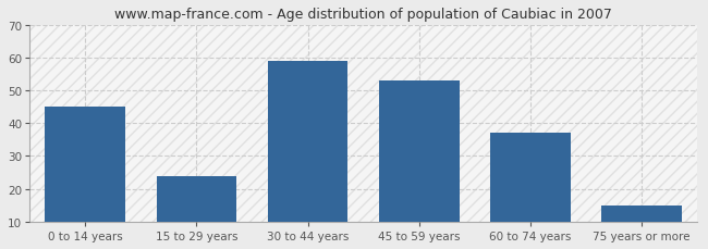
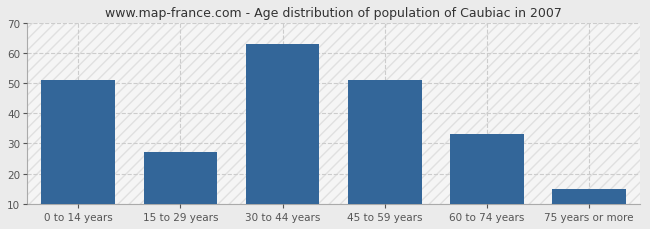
0 to 14 years: 45 -> 51
15 to 29 years: 24 -> 27
30 to 44 years: 59 -> 63
45 to 59 years: 53 -> 51
60 to 74 years: 37 -> 33
